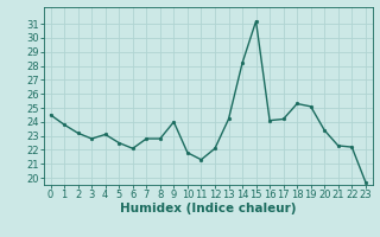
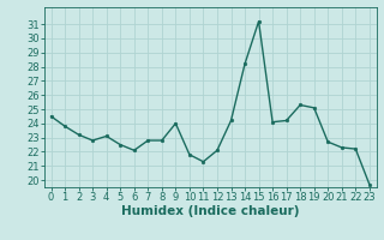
20: 23.4 -> 22.7
